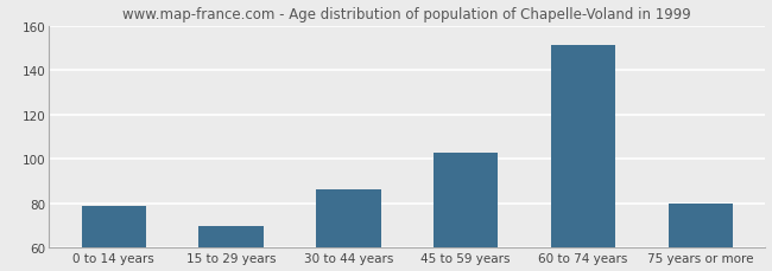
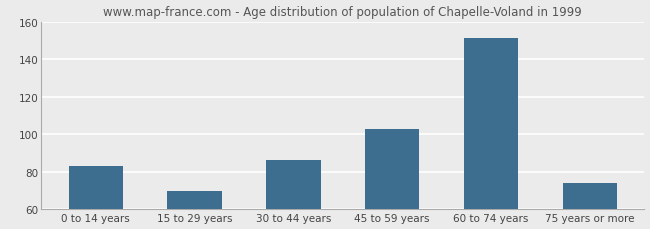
0 to 14 years: 79 -> 83
75 years or more: 80 -> 74
